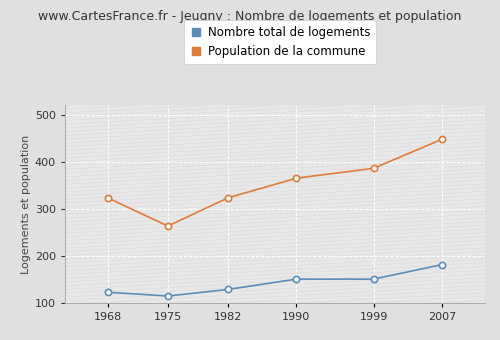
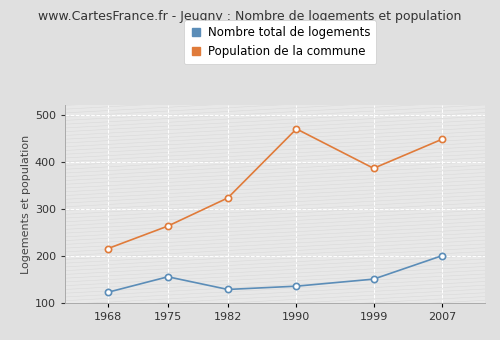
Population de la commune/1968: 323 -> 215
Nombre total de logements/1975: 114 -> 155
Nombre total de logements/1990: 150 -> 135
Population de la commune/1990: 365 -> 470
Nombre total de logements/2007: 181 -> 200
